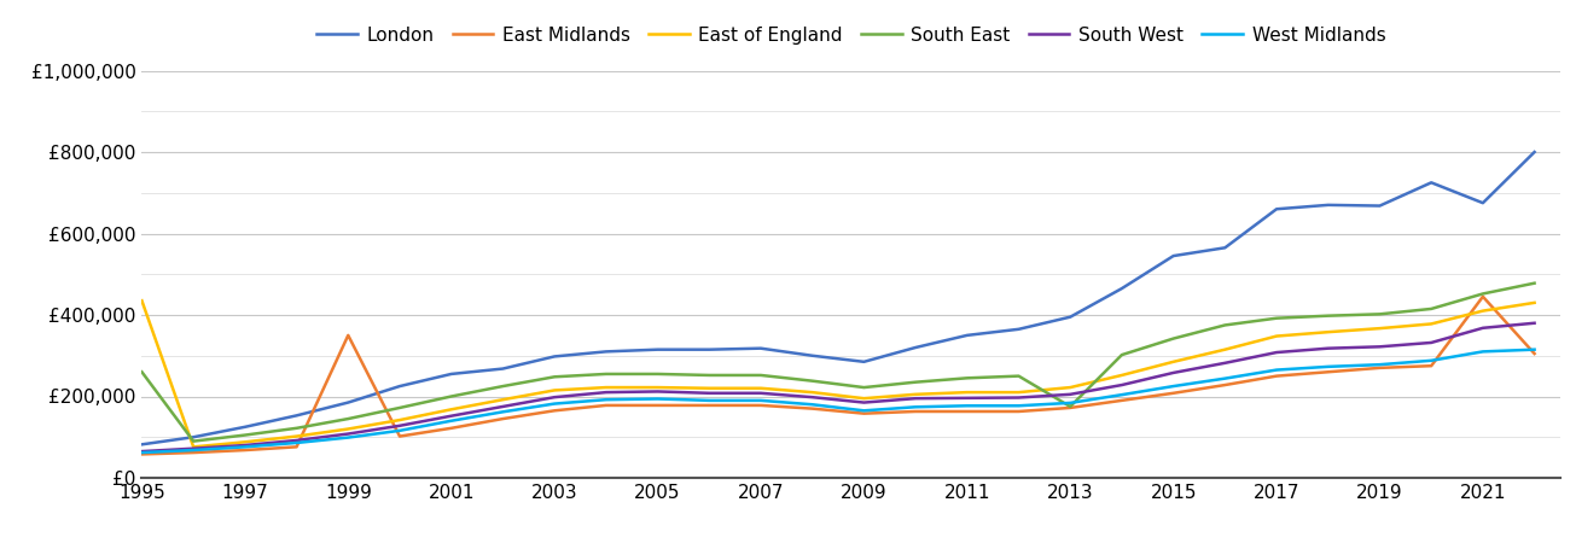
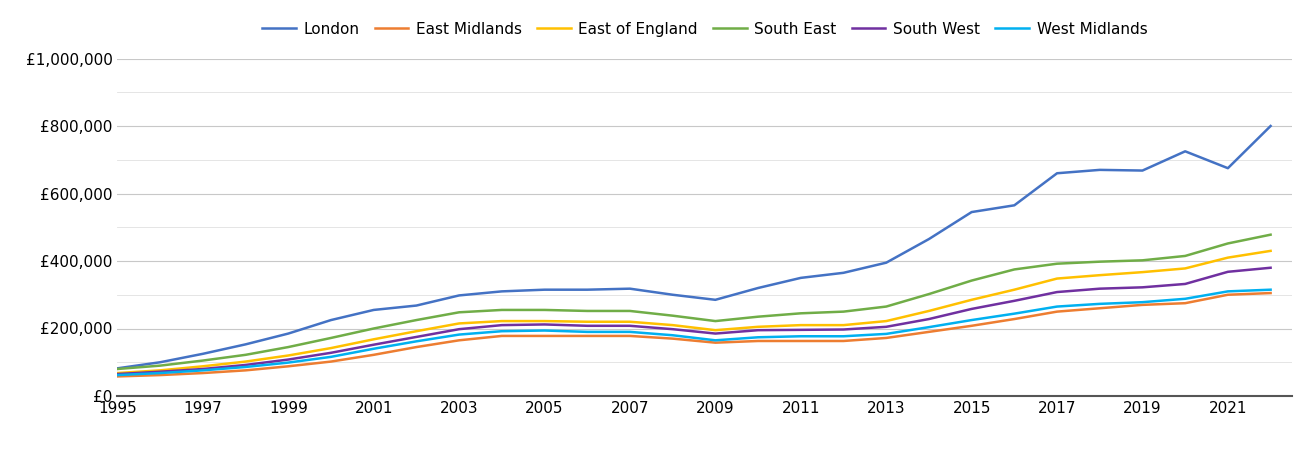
East of England/1995: £435,000 -> £68,000
South East/1995: £260,000 -> £80,000
East Midlands/1999: £350,000 -> £88,000
South East/2013: £175,000 -> £265,000
East Midlands/2021: £445,000 -> £300,000
